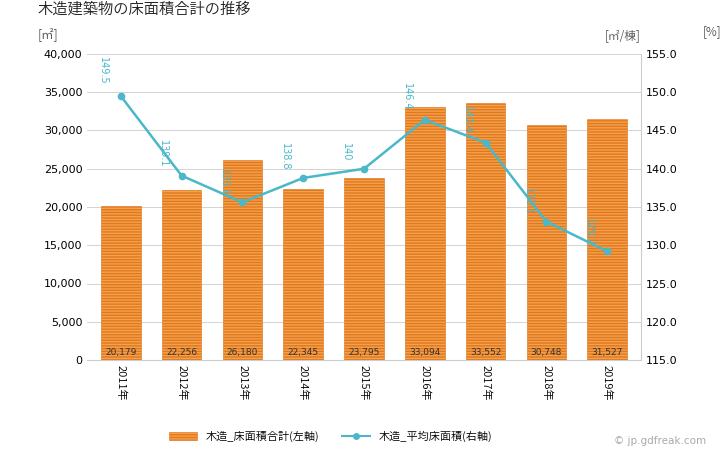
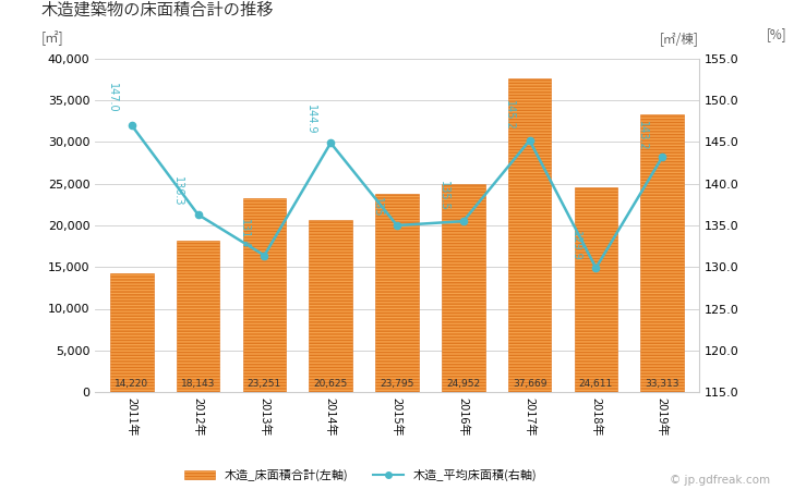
木造_床面積合計(左軸)/2011年: 20,179 -> 14,220
木造_平均床面積(右軸)/2011年: 149.5 -> 147.0
木造_床面積合計(左軸)/2012年: 22,256 -> 18,143
木造_平均床面積(右軸)/2012年: 139.1 -> 136.3
木造_床面積合計(左軸)/2013年: 26,180 -> 23,251
木造_平均床面積(右軸)/2013年: 135.6 -> 131.4
木造_床面積合計(左軸)/2014年: 22,345 -> 20,625
木造_平均床面積(右軸)/2014年: 138.8 -> 144.9
木造_平均床面積(右軸)/2015年: 140 -> 135
木造_床面積合計(左軸)/2016年: 33,094 -> 24,952
木造_平均床面積(右軸)/2016年: 146.4 -> 135.5
木造_床面積合計(左軸)/2017年: 33,552 -> 37,669
木造_平均床面積(右軸)/2017年: 143.4 -> 145.2
木造_床面積合計(左軸)/2018年: 30,748 -> 24,611
木造_平均床面積(右軸)/2018年: 133.1 -> 129.9
木造_床面積合計(左軸)/2019年: 31,527 -> 33,313
木造_平均床面積(右軸)/2019年: 129.2 -> 143.2
